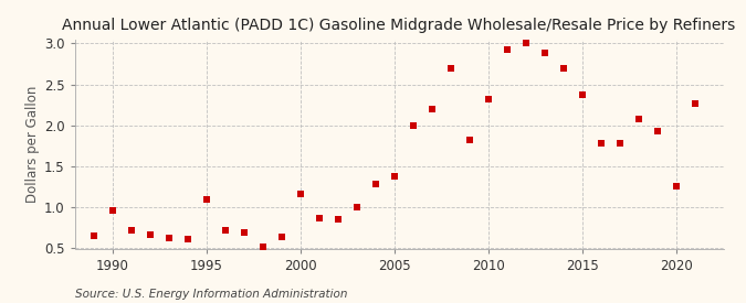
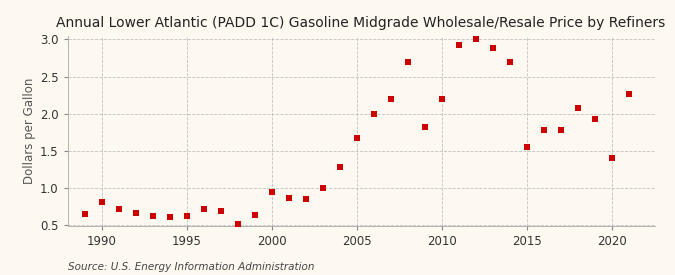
1990: 0.96 -> 0.81
1995: 1.10 -> 0.63
2000: 1.16 -> 0.95
2005: 1.38 -> 1.68
2010: 2.32 -> 2.20
2015: 2.38 -> 1.56
2020: 1.26 -> 1.41
